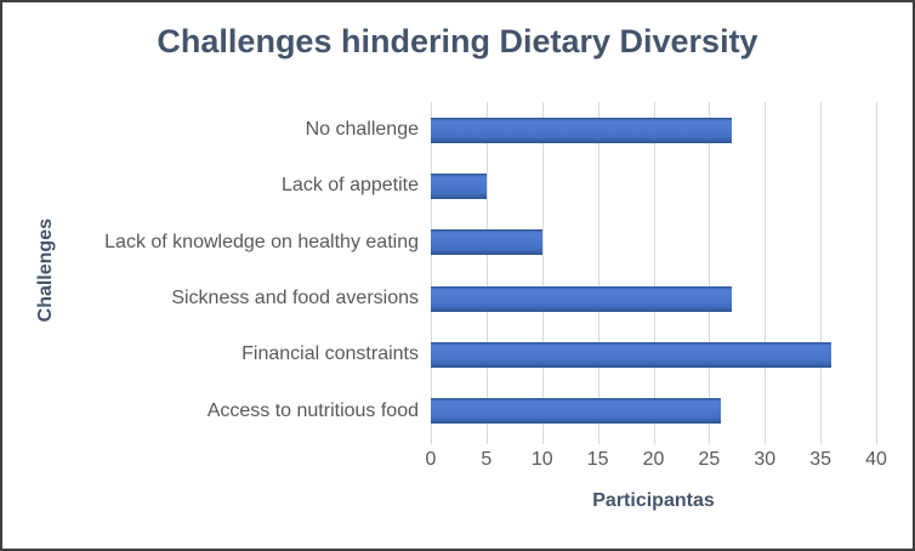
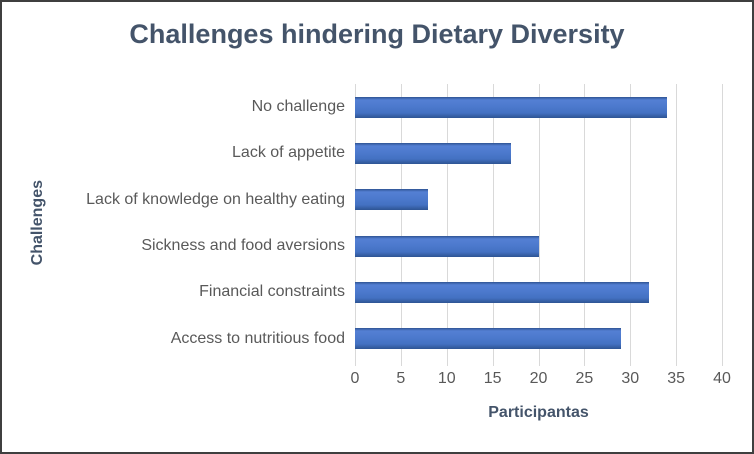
No challenge: 27 -> 34
Lack of appetite: 5 -> 17
Lack of knowledge on healthy eating: 10 -> 8
Sickness and food aversions: 27 -> 20
Financial constraints: 36 -> 32
Access to nutritious food: 26 -> 29
